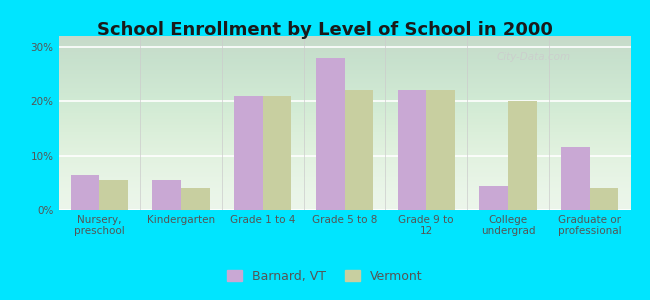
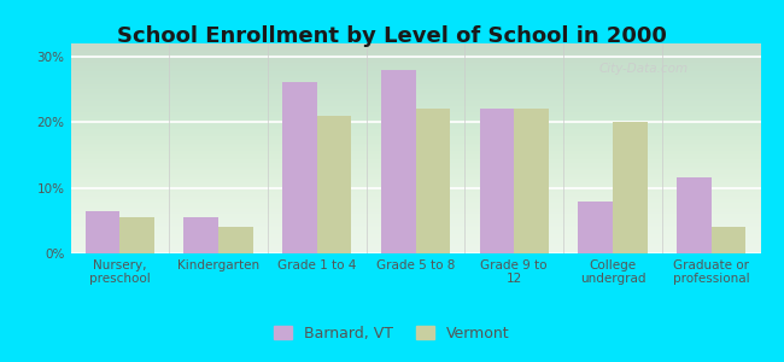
Barnard, VT/Grade 1 to 4: 21.0% -> 26.2%
Barnard, VT/College undergrad: 4.5% -> 8.0%
